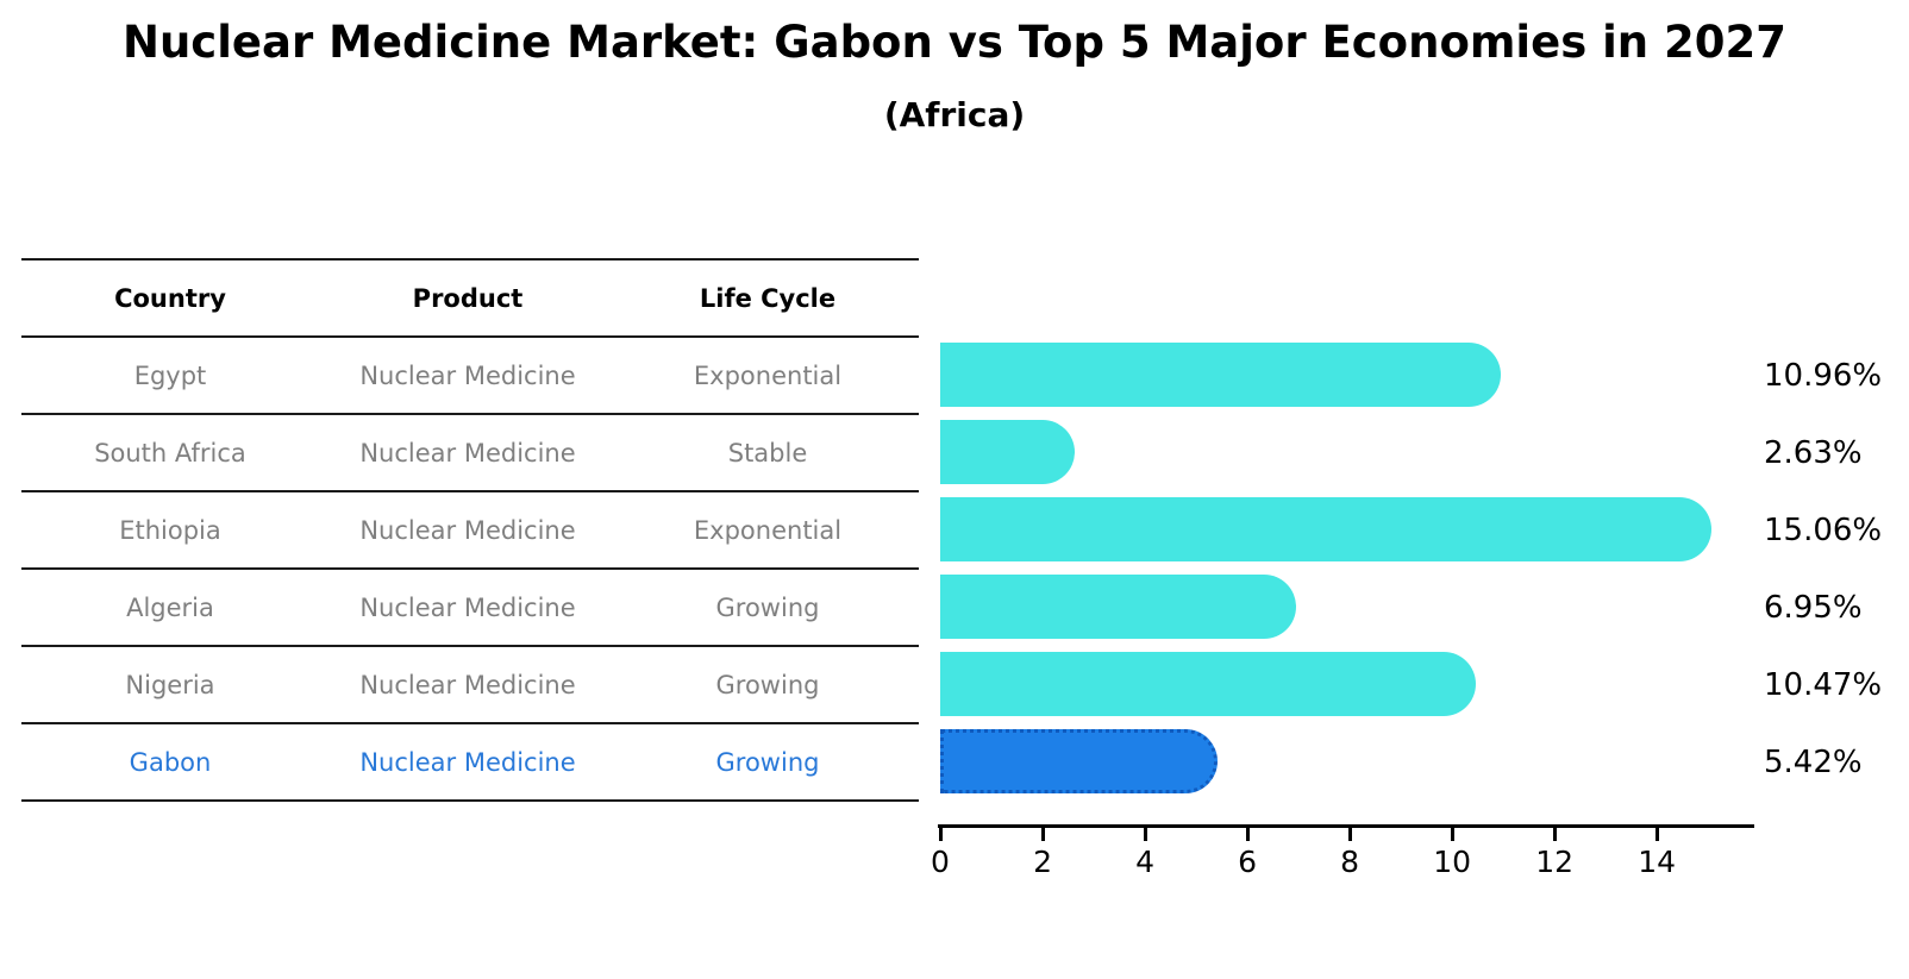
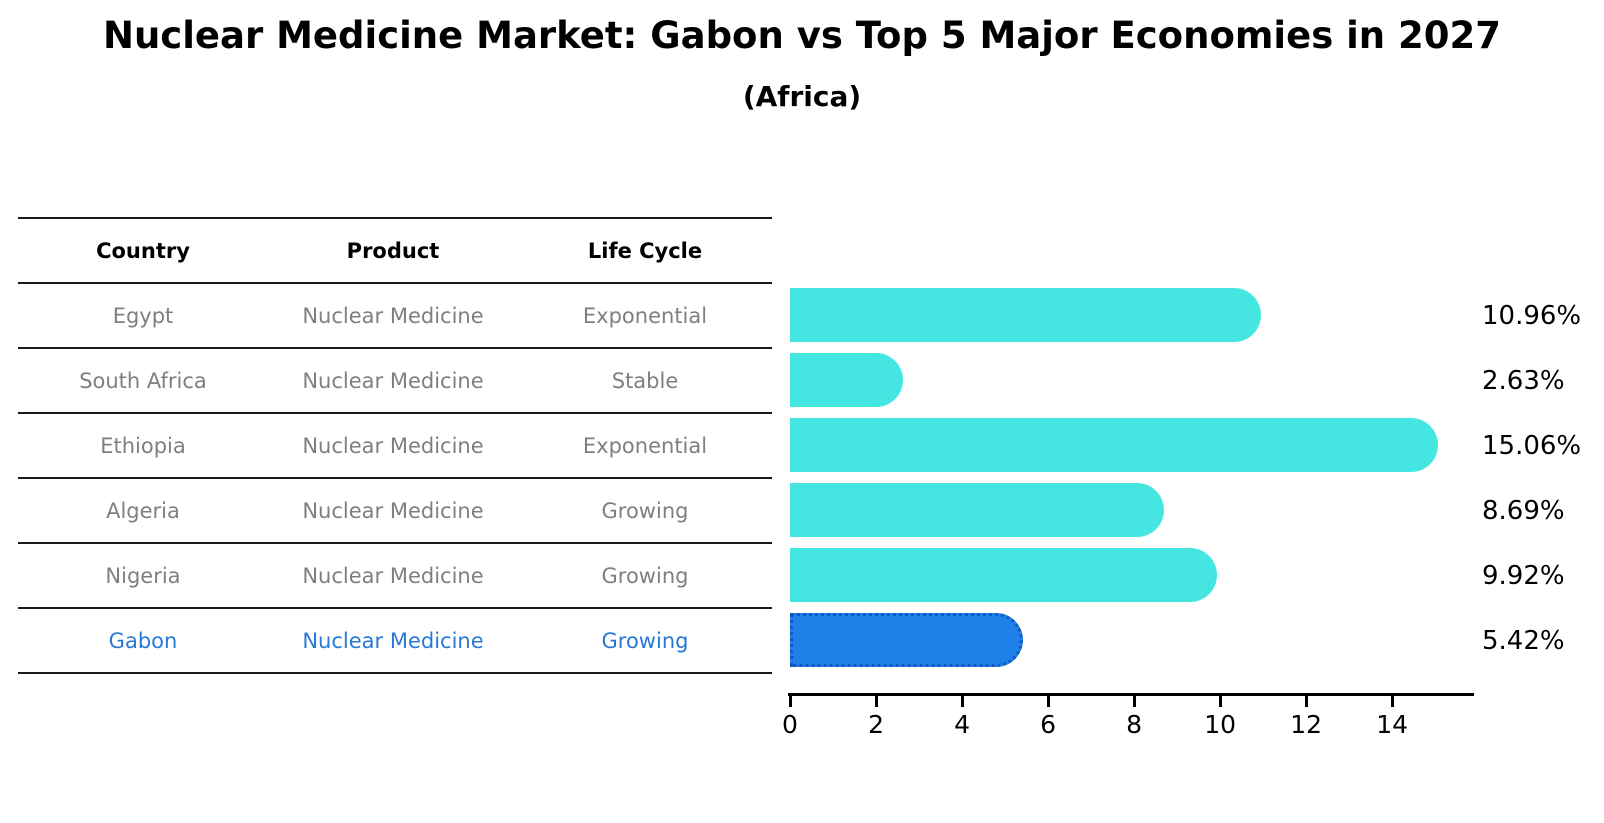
Algeria: 6.95% -> 8.69%
Nigeria: 10.47% -> 9.92%
